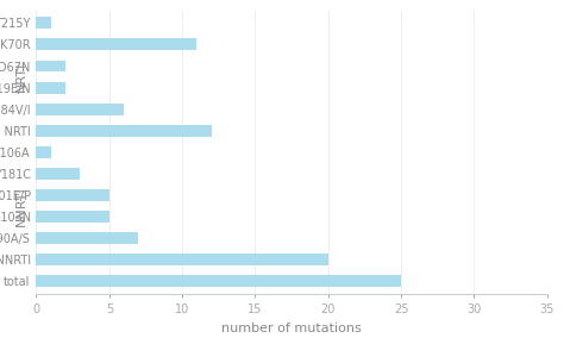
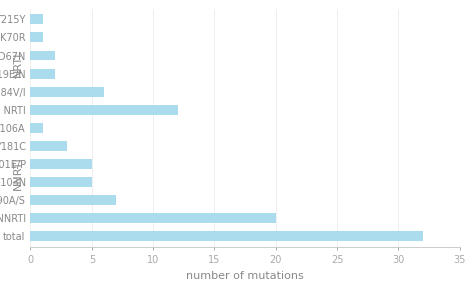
K70R: 11 -> 1
total: 25 -> 32
